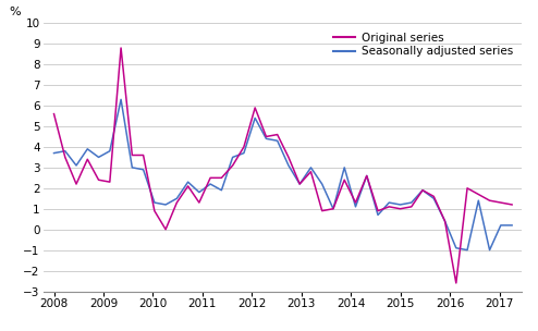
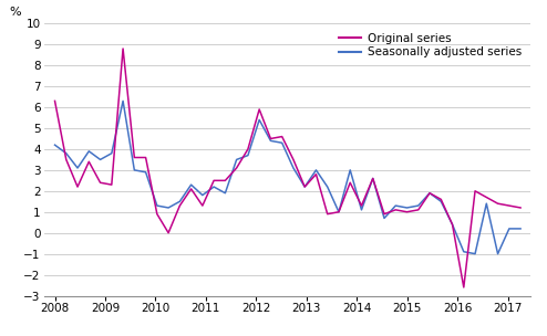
Original series/2008: 5.6 -> 6.3
Seasonally adjusted series/2008: 3.7 -> 4.2
